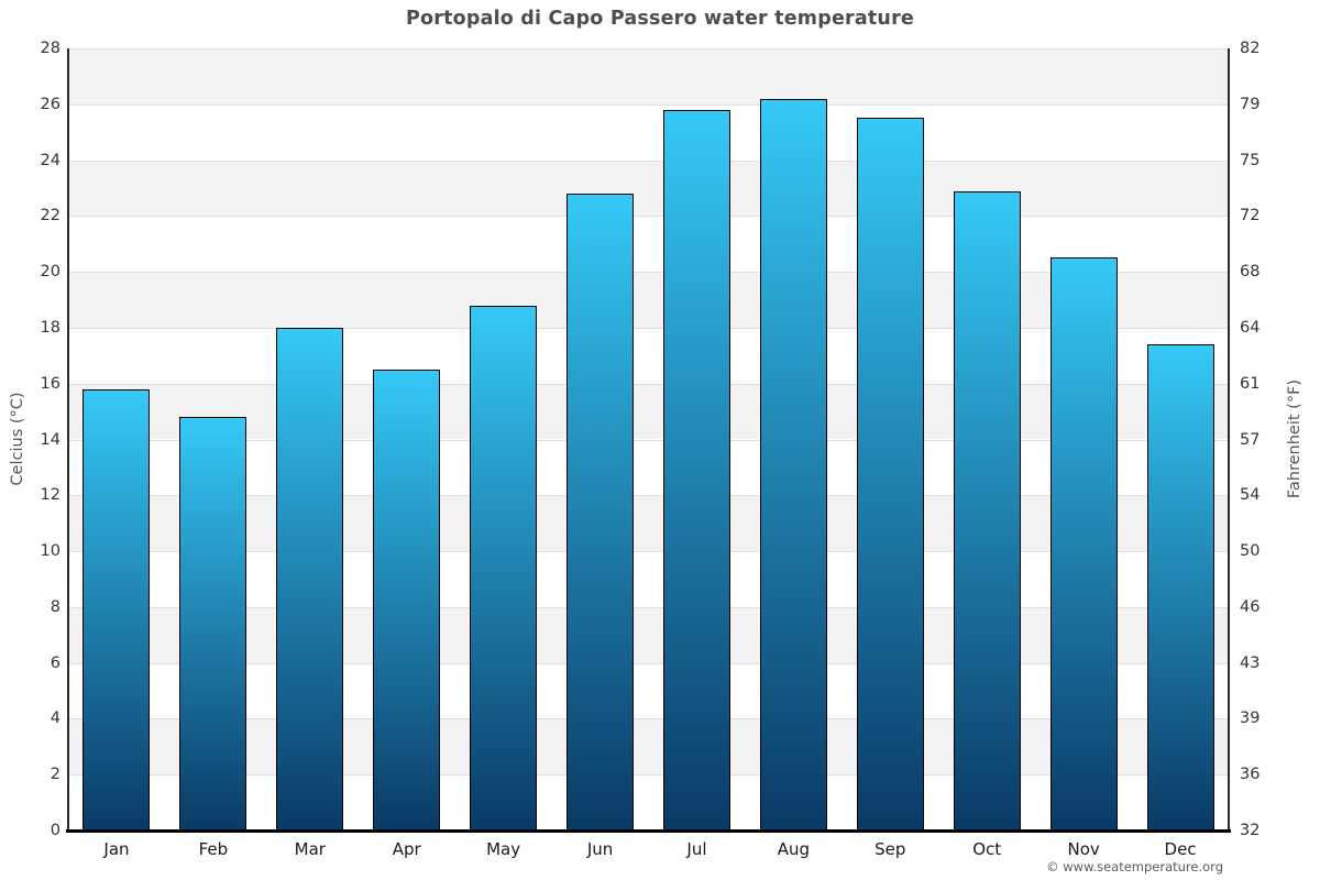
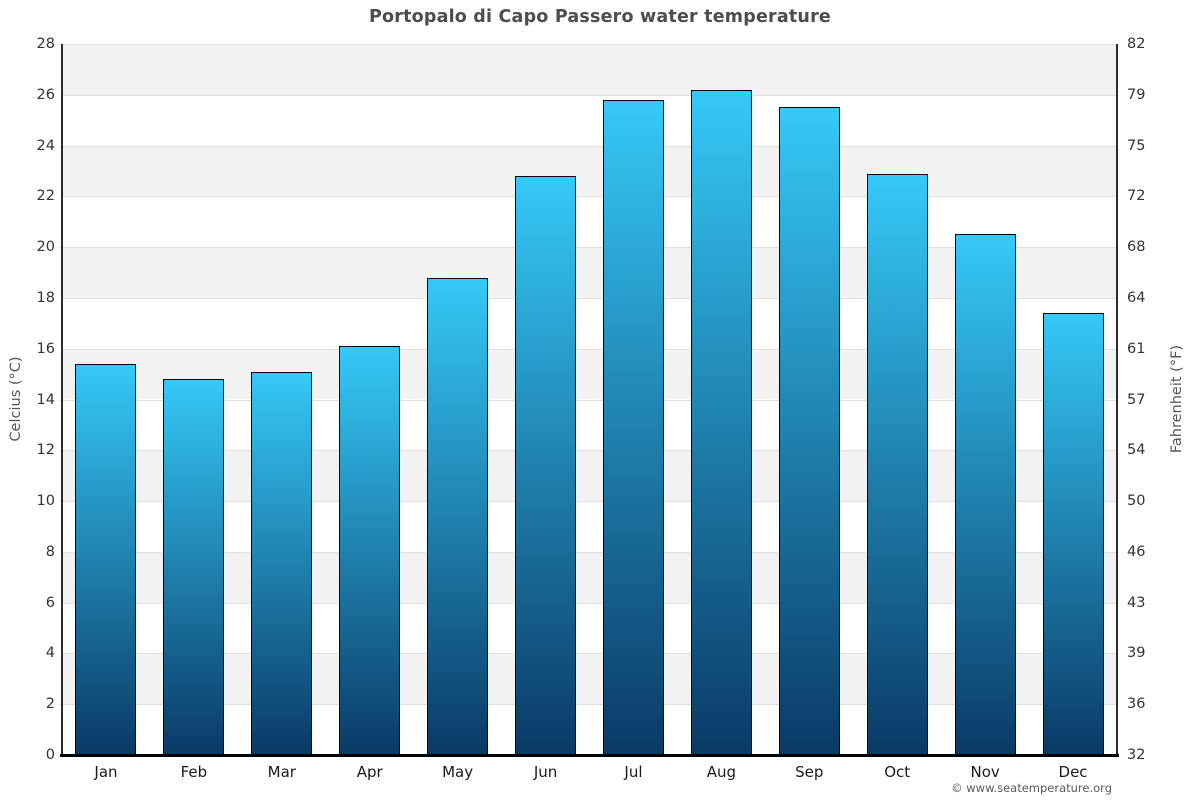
Jan: 15.8 -> 15.4
Mar: 18.0 -> 15.1
Apr: 16.5 -> 16.1
